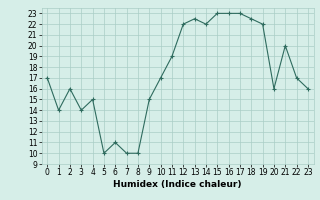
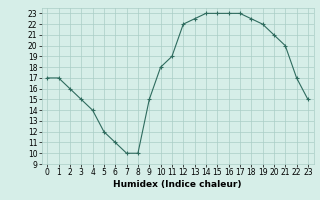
1: 14.0 -> 17.0
3: 14.0 -> 15.0
4: 15.0 -> 14.0
5: 10.0 -> 12.0
10: 17.0 -> 18.0
14: 22.0 -> 23.0
20: 16.0 -> 21.0
23: 16.0 -> 15.0
